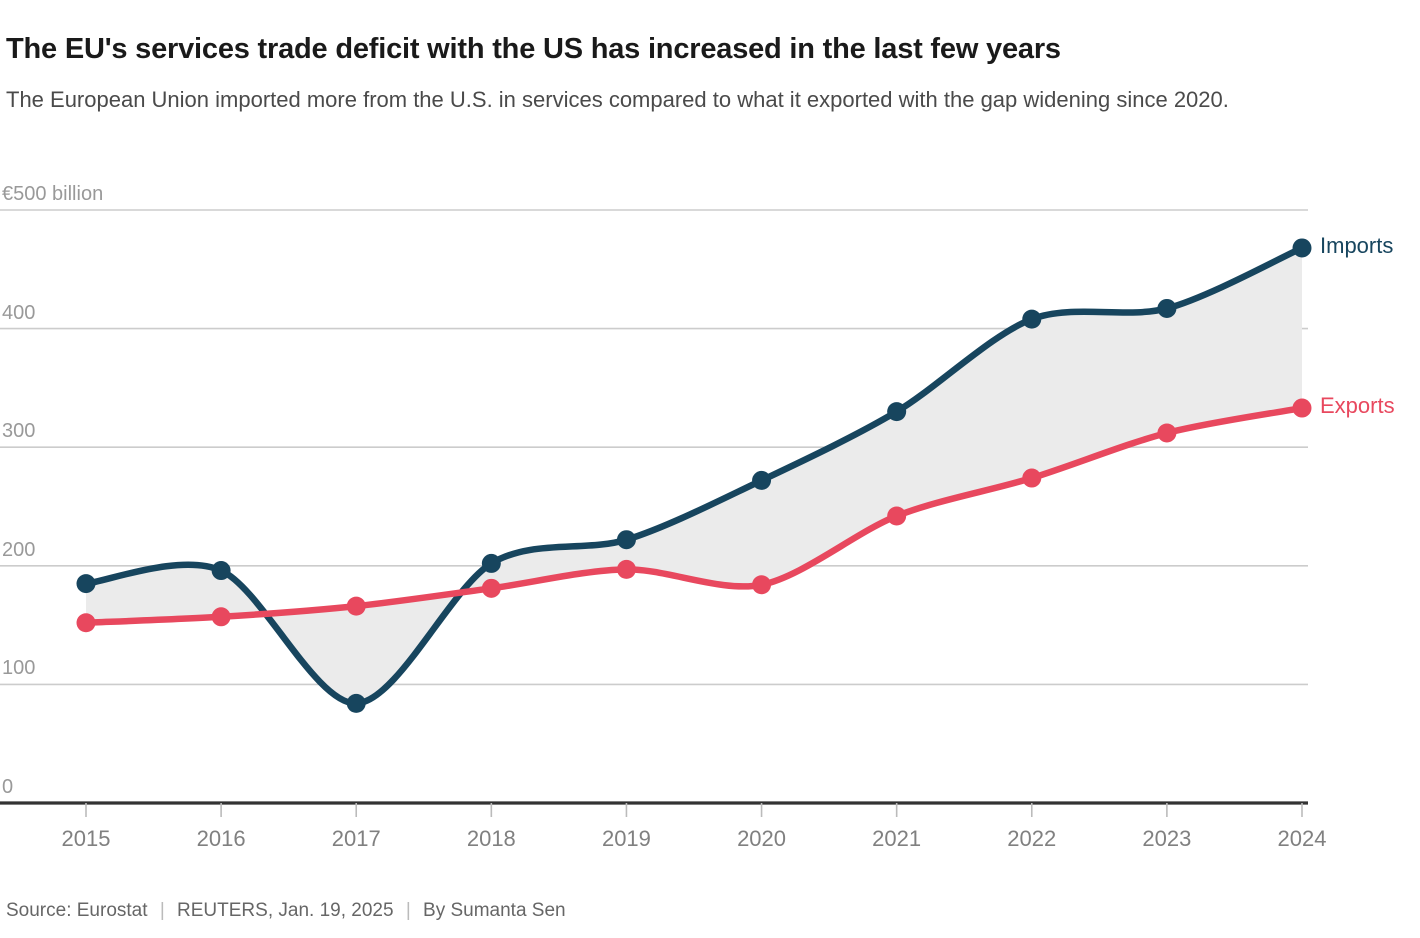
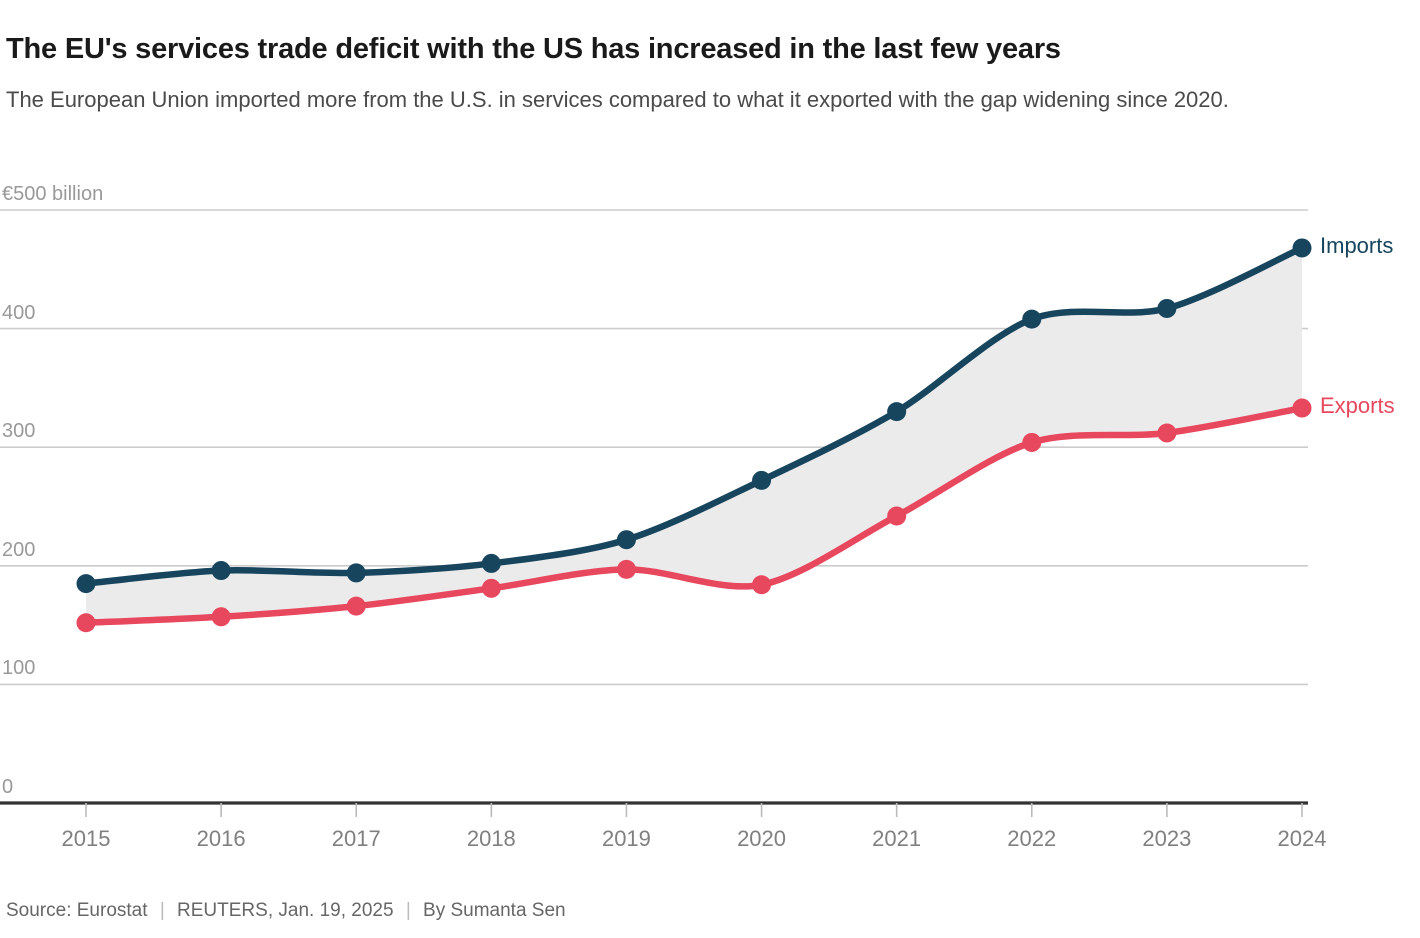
Imports/2017: 84 -> 194
Exports/2022: 274 -> 304
